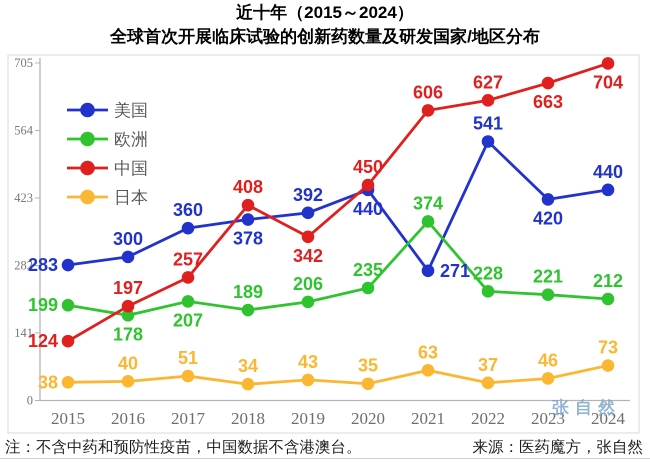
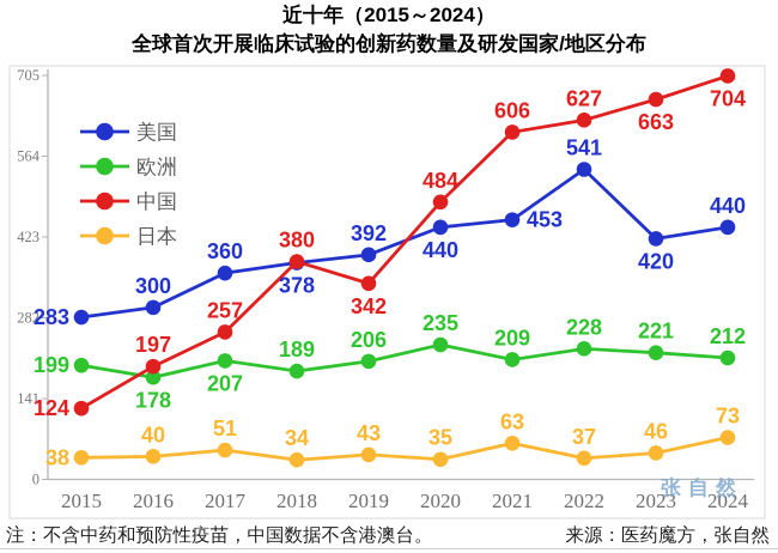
中国/2018: 408 -> 380
中国/2020: 450 -> 484
美国/2021: 271 -> 453
欧洲/2021: 374 -> 209
